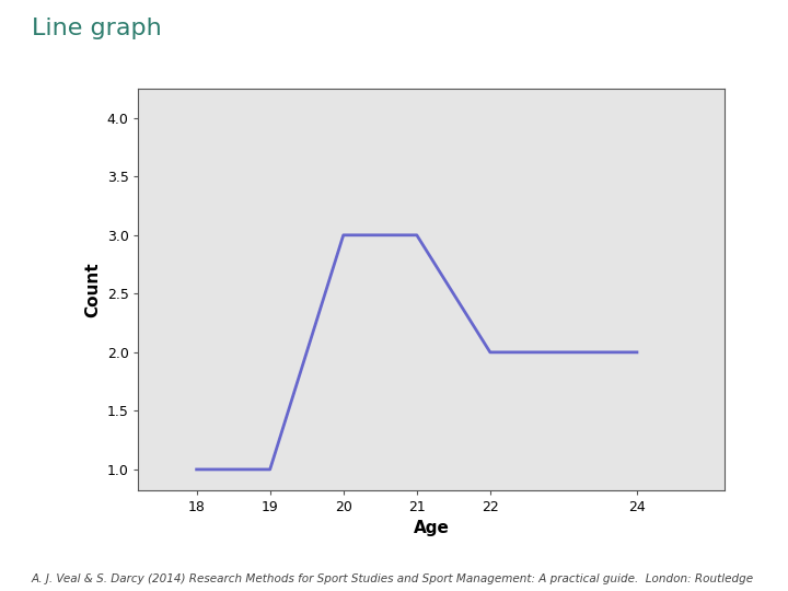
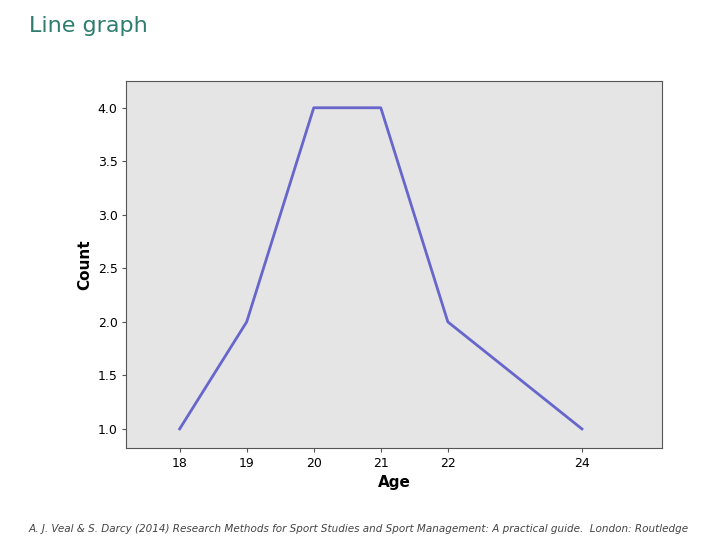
19: 1 -> 2
20: 3 -> 4
21: 3 -> 4
24: 2 -> 1
